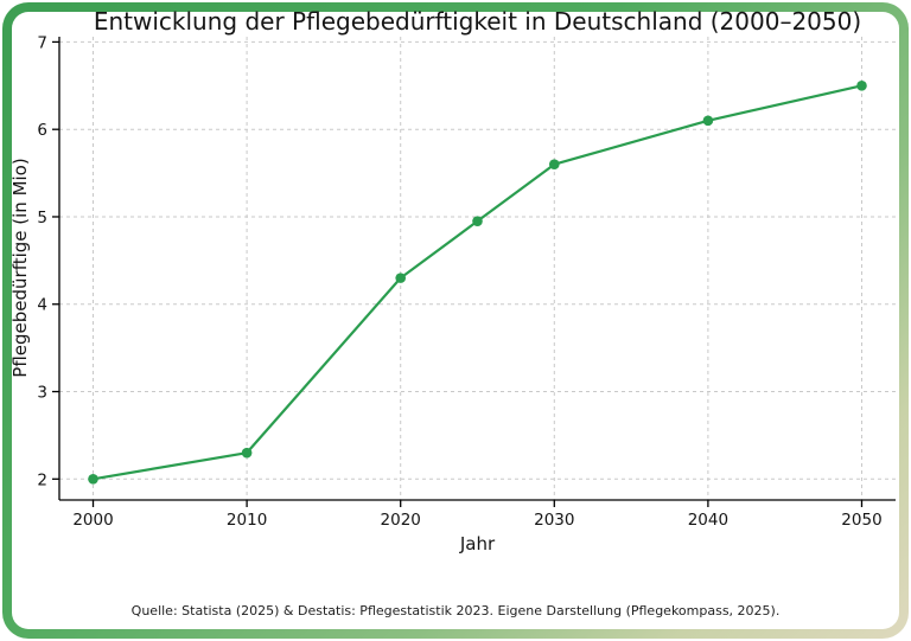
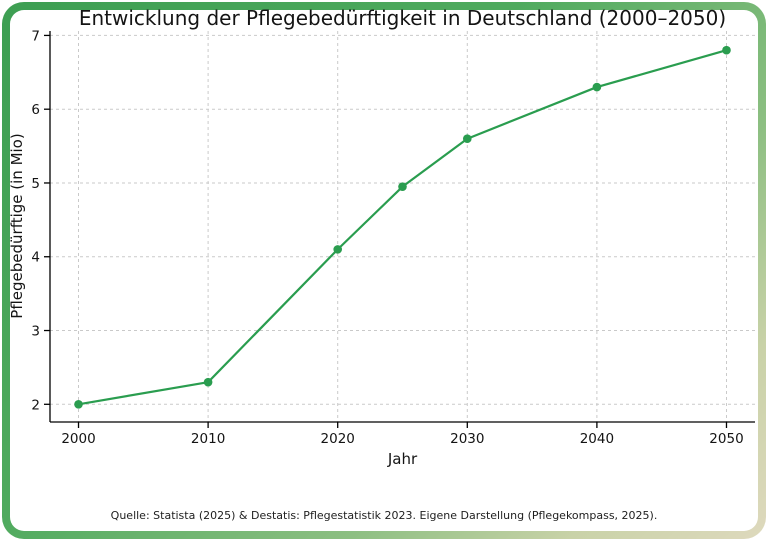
2020: 4.3 -> 4.1
2040: 6.1 -> 6.3
2050: 6.5 -> 6.8
